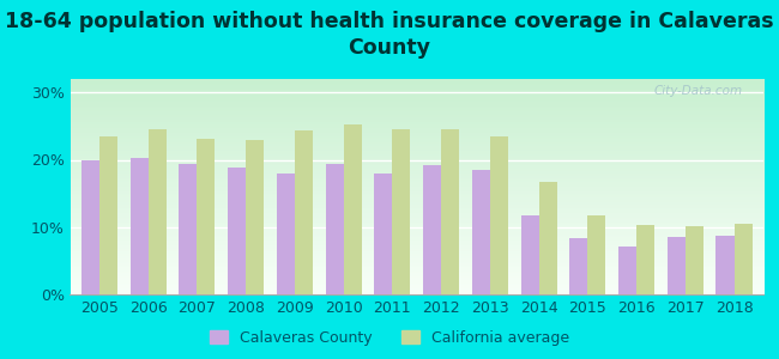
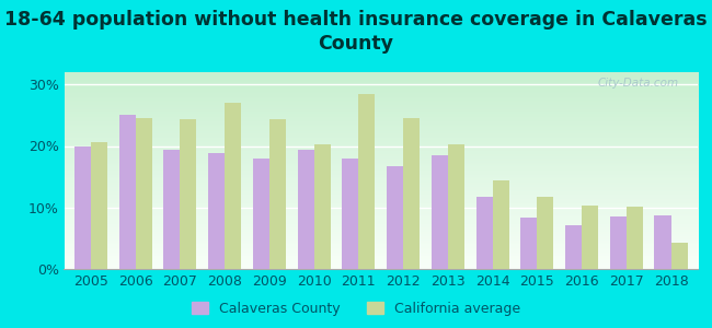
California average/2005: 23.5% -> 20.6%
Calaveras County/2006: 20.2% -> 25.0%
California average/2007: 23.2% -> 24.4%
California average/2008: 23.0% -> 27.0%
California average/2010: 25.3% -> 20.2%
California average/2011: 24.6% -> 28.4%
Calaveras County/2012: 19.2% -> 16.8%
California average/2013: 23.5% -> 20.2%
California average/2014: 16.8% -> 14.4%
California average/2018: 10.5% -> 4.2%
